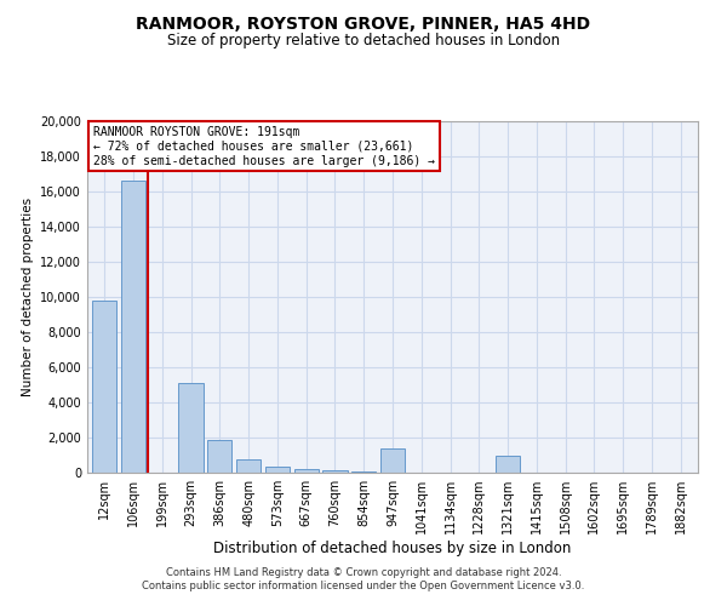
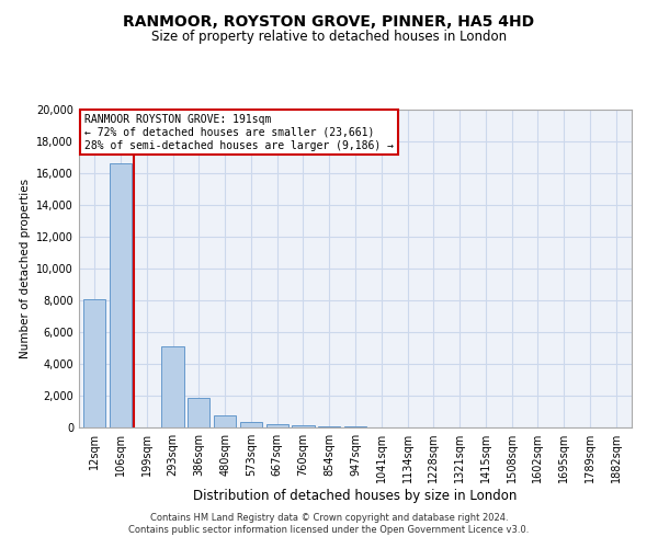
12sqm: 9,800 -> 8,000
947sqm: 1,400 -> 0
1321sqm: 1,000 -> 0
